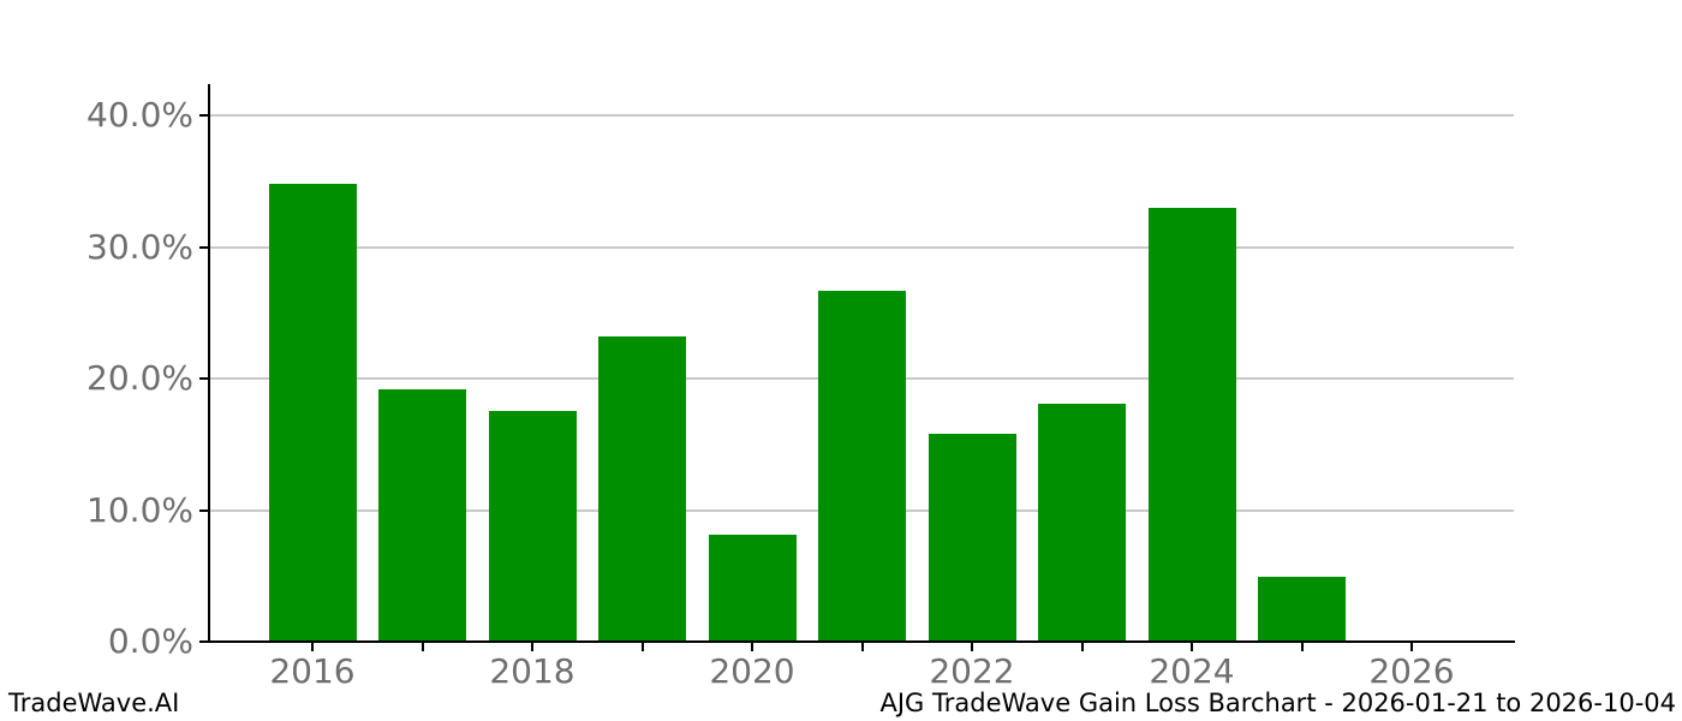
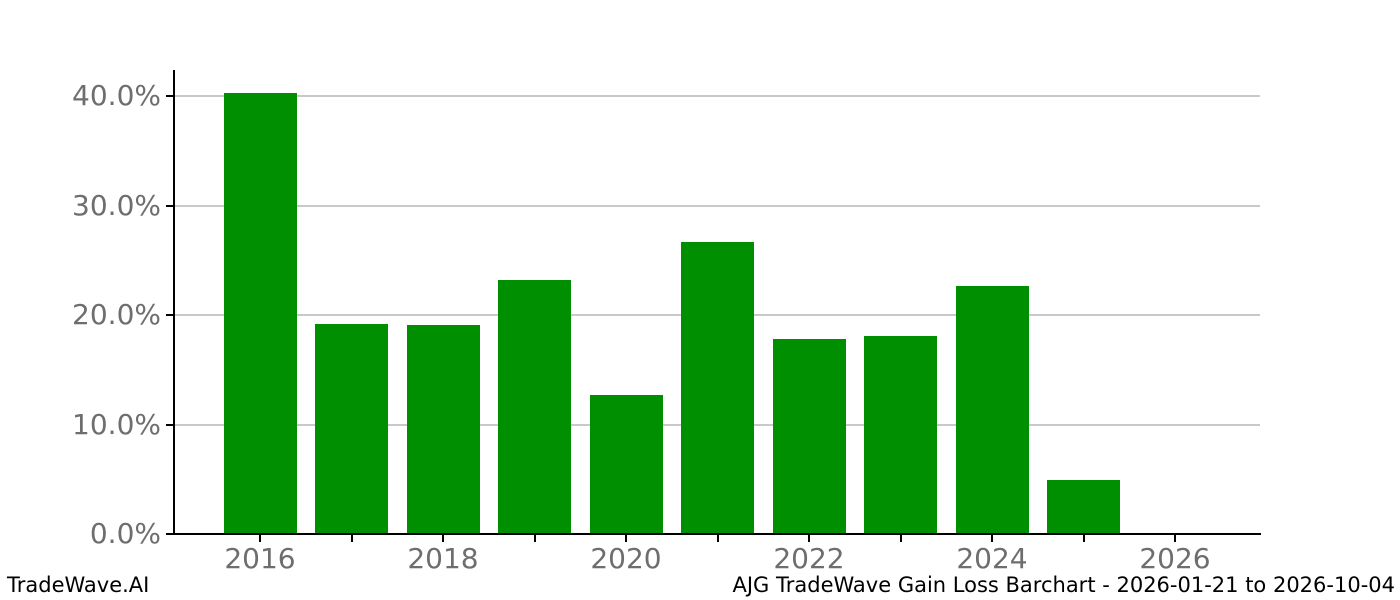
2016: 34.8% -> 40.3%
2018: 17.5% -> 19.1%
2020: 8.1% -> 12.7%
2022: 15.8% -> 17.8%
2024: 33.0% -> 22.7%
